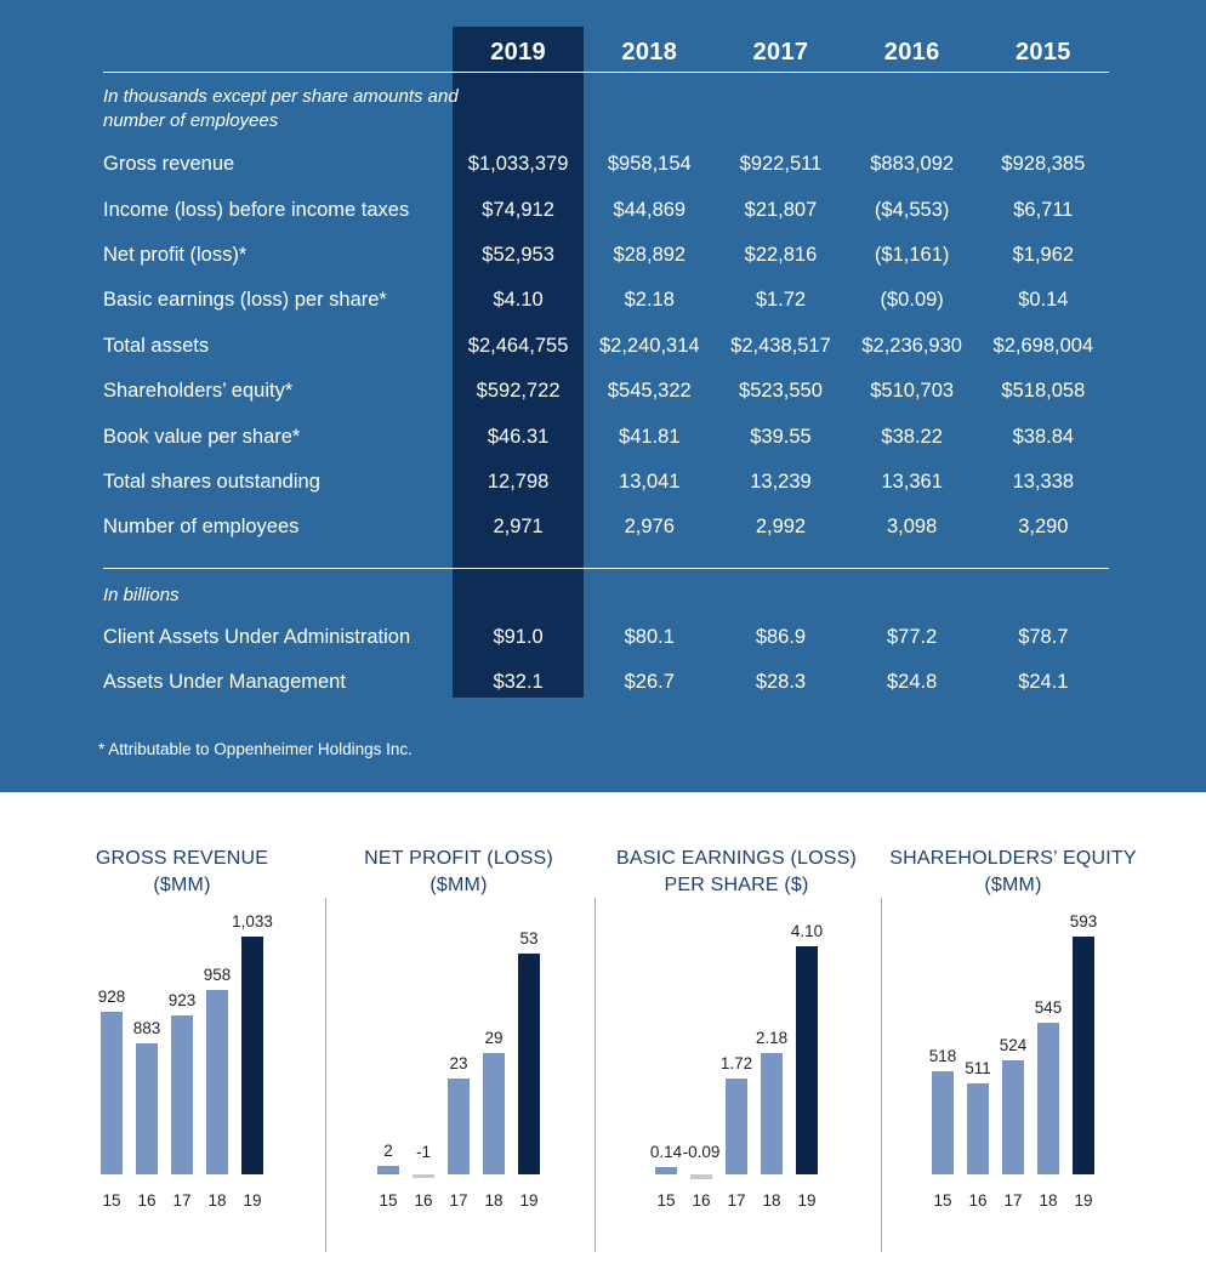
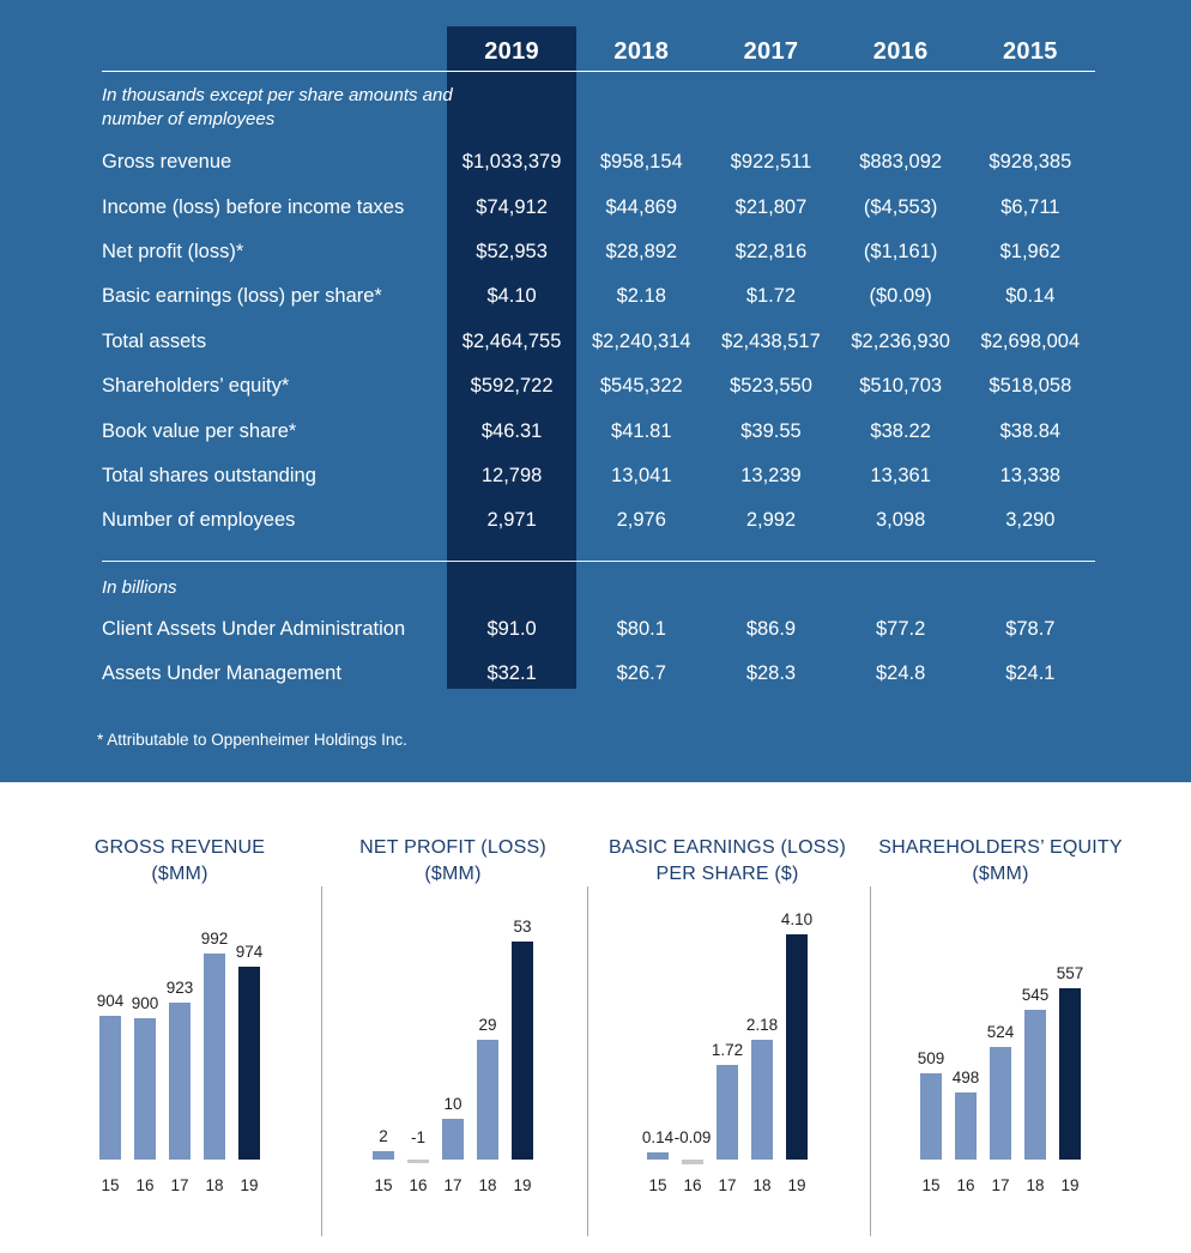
GROSS REVENUE/15: 928 -> 904
GROSS REVENUE/16: 883 -> 900
GROSS REVENUE/18: 958 -> 992
GROSS REVENUE/19: 1,033 -> 974
NET PROFIT (LOSS)/17: 23 -> 10
SHAREHOLDERS’ EQUITY/15: 518 -> 509
SHAREHOLDERS’ EQUITY/16: 511 -> 498
SHAREHOLDERS’ EQUITY/19: 593 -> 557
